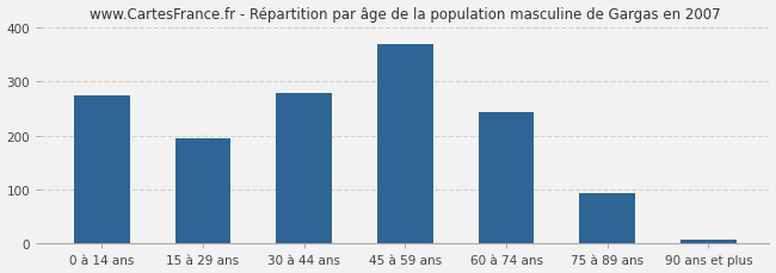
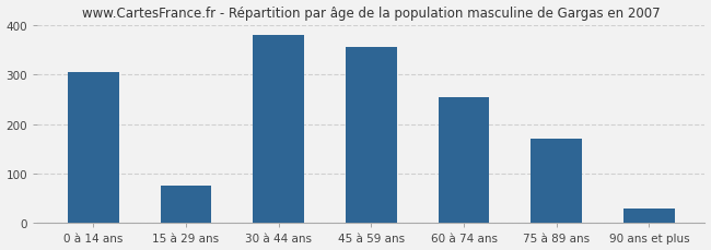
0 à 14 ans: 275 -> 305
15 à 29 ans: 195 -> 75
30 à 44 ans: 278 -> 380
45 à 59 ans: 368 -> 355
60 à 74 ans: 243 -> 255
75 à 89 ans: 94 -> 170
90 ans et plus: 8 -> 30
